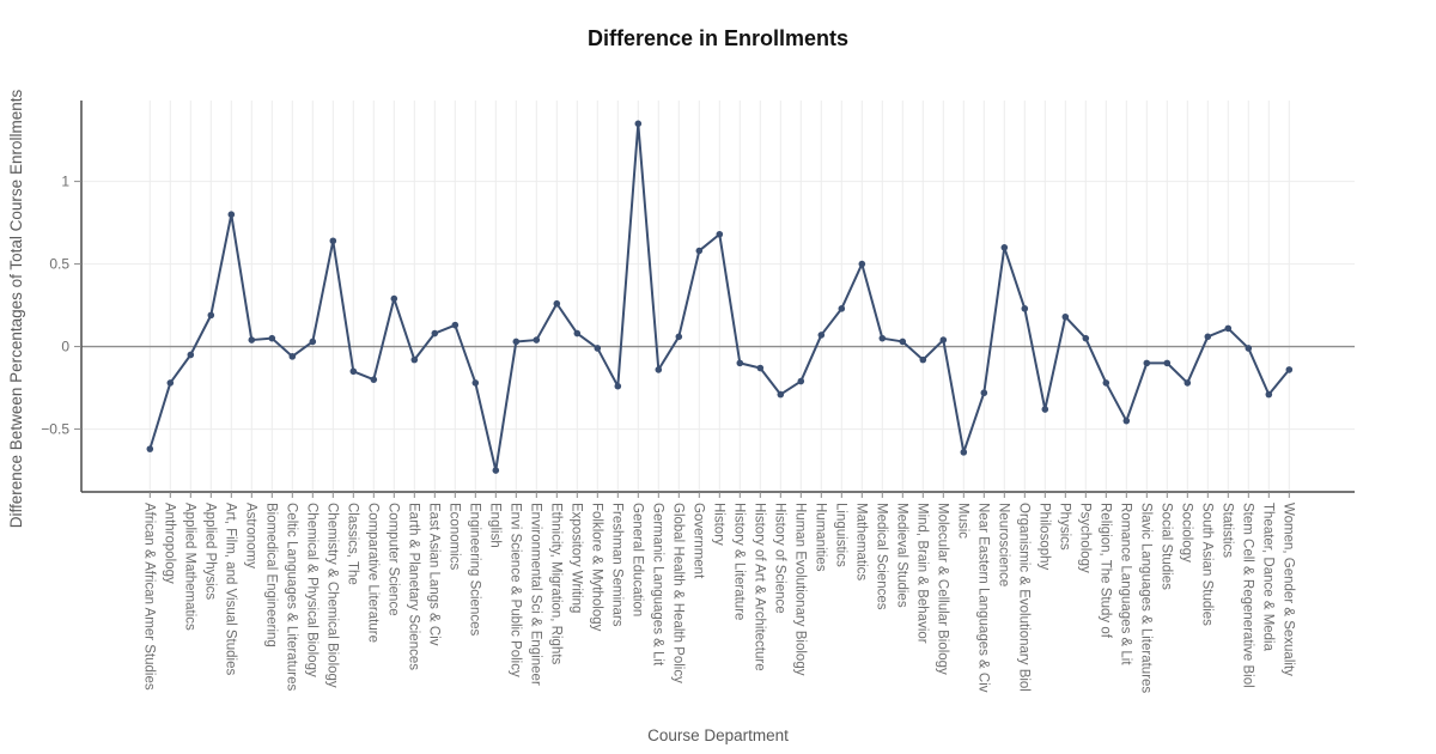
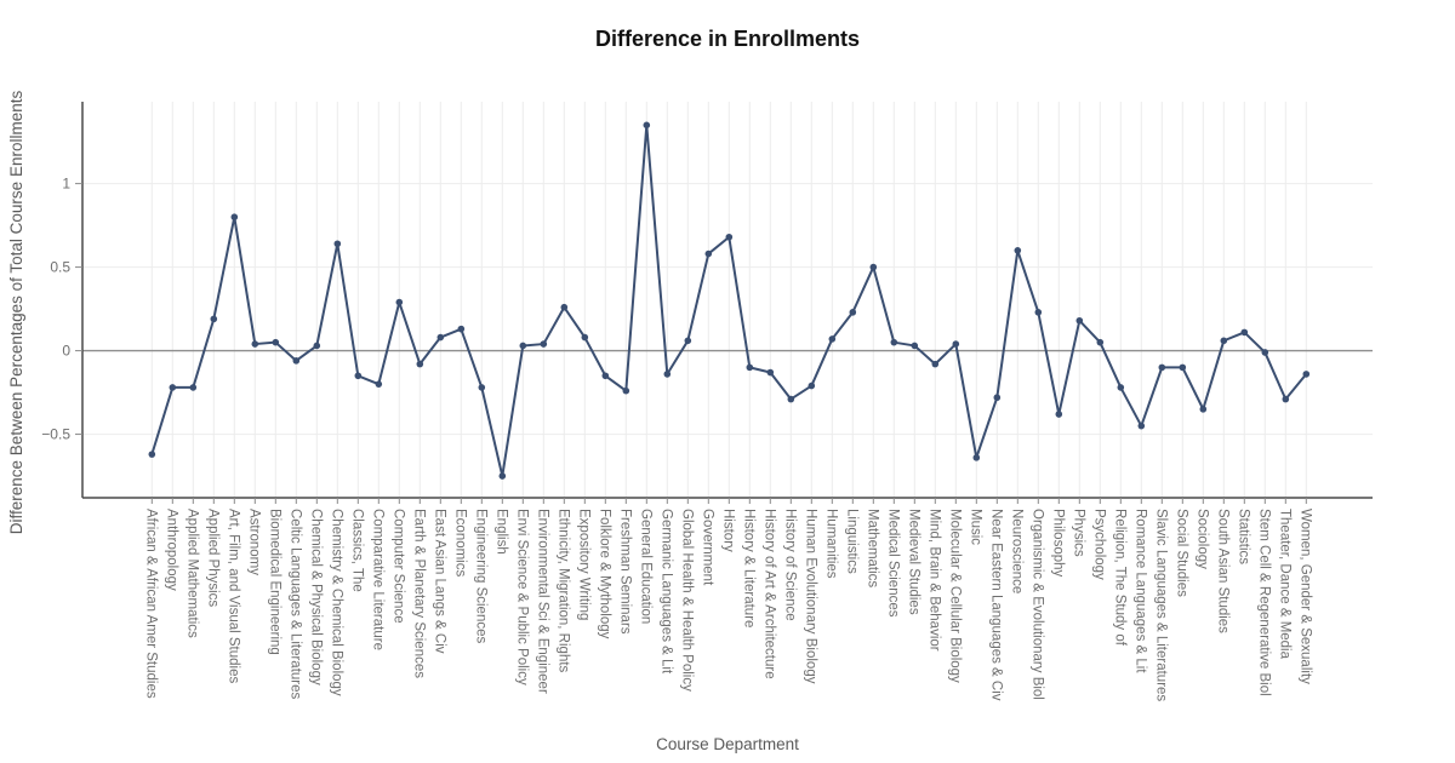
Applied Mathematics: -0.05 -> -0.22
Folklore & Mythology: -0.01 -> -0.15
Sociology: -0.22 -> -0.35
